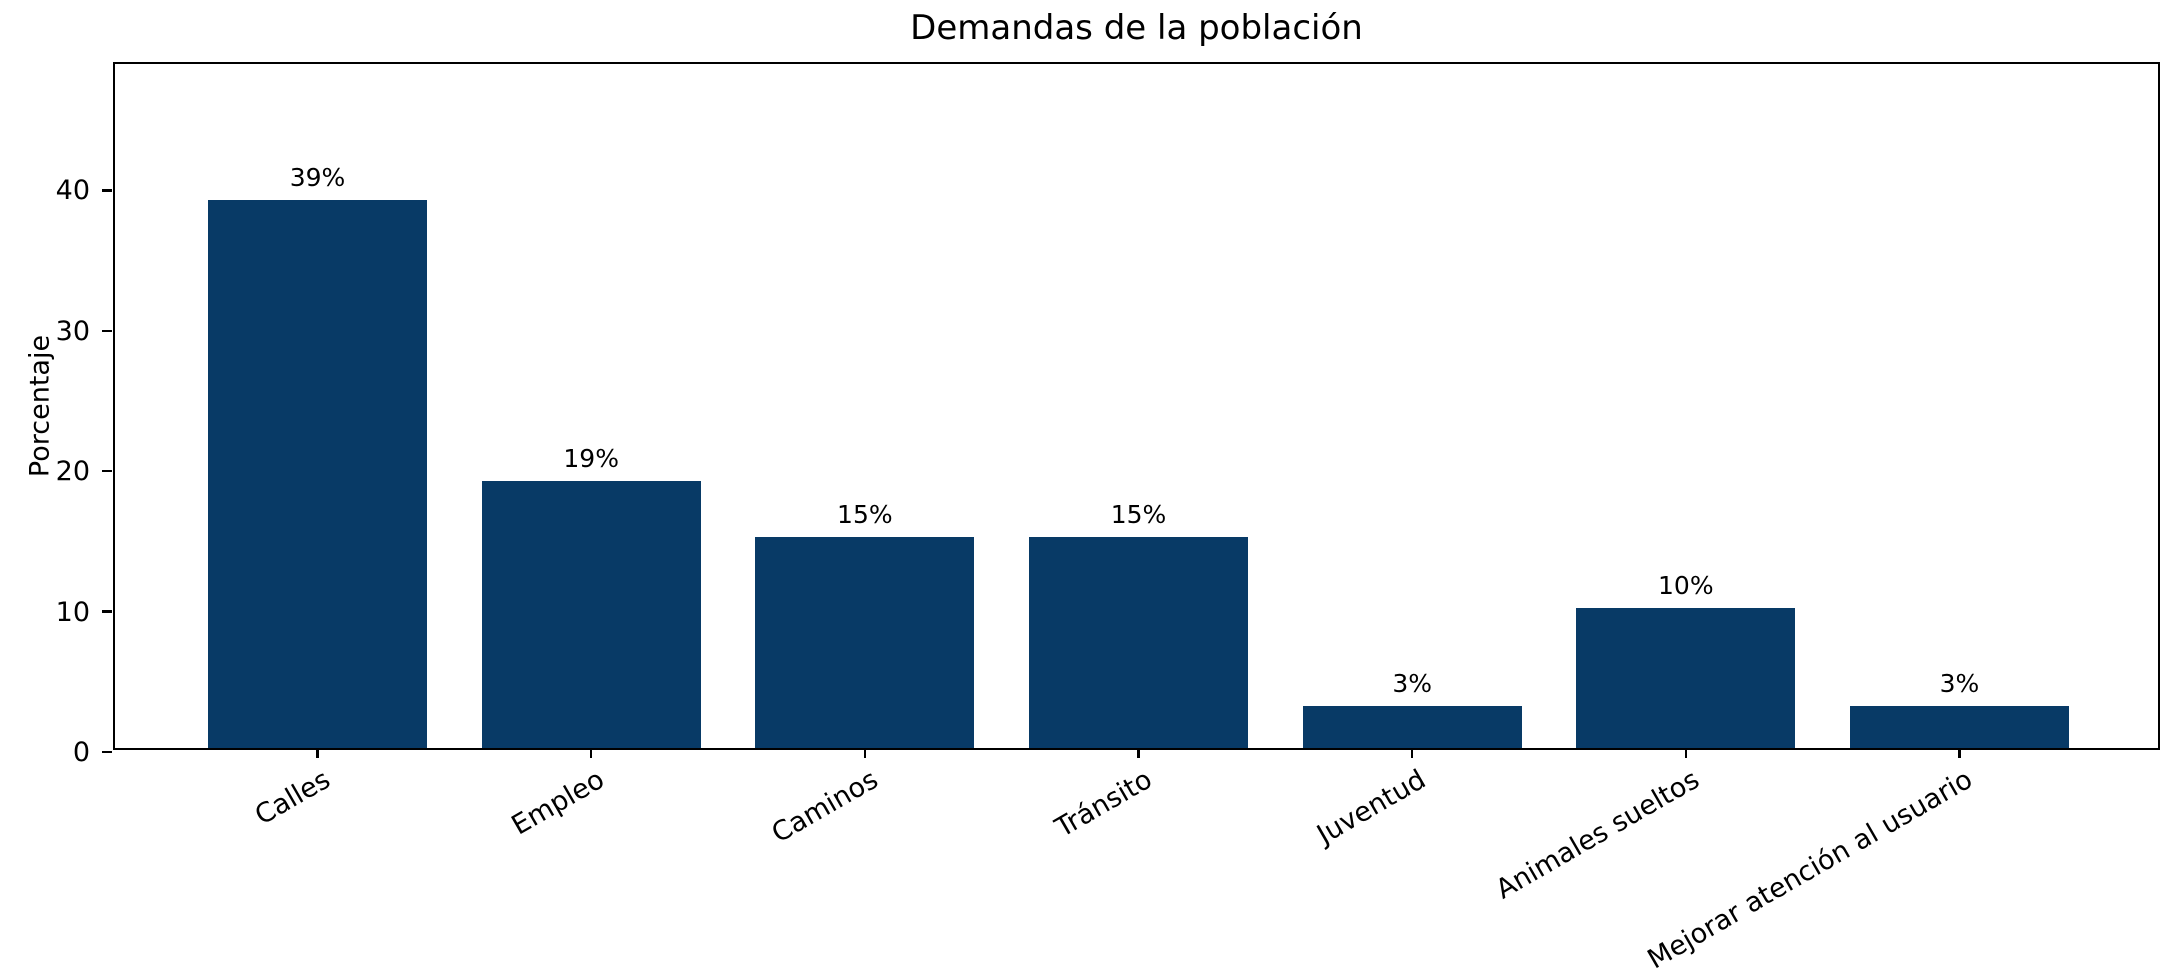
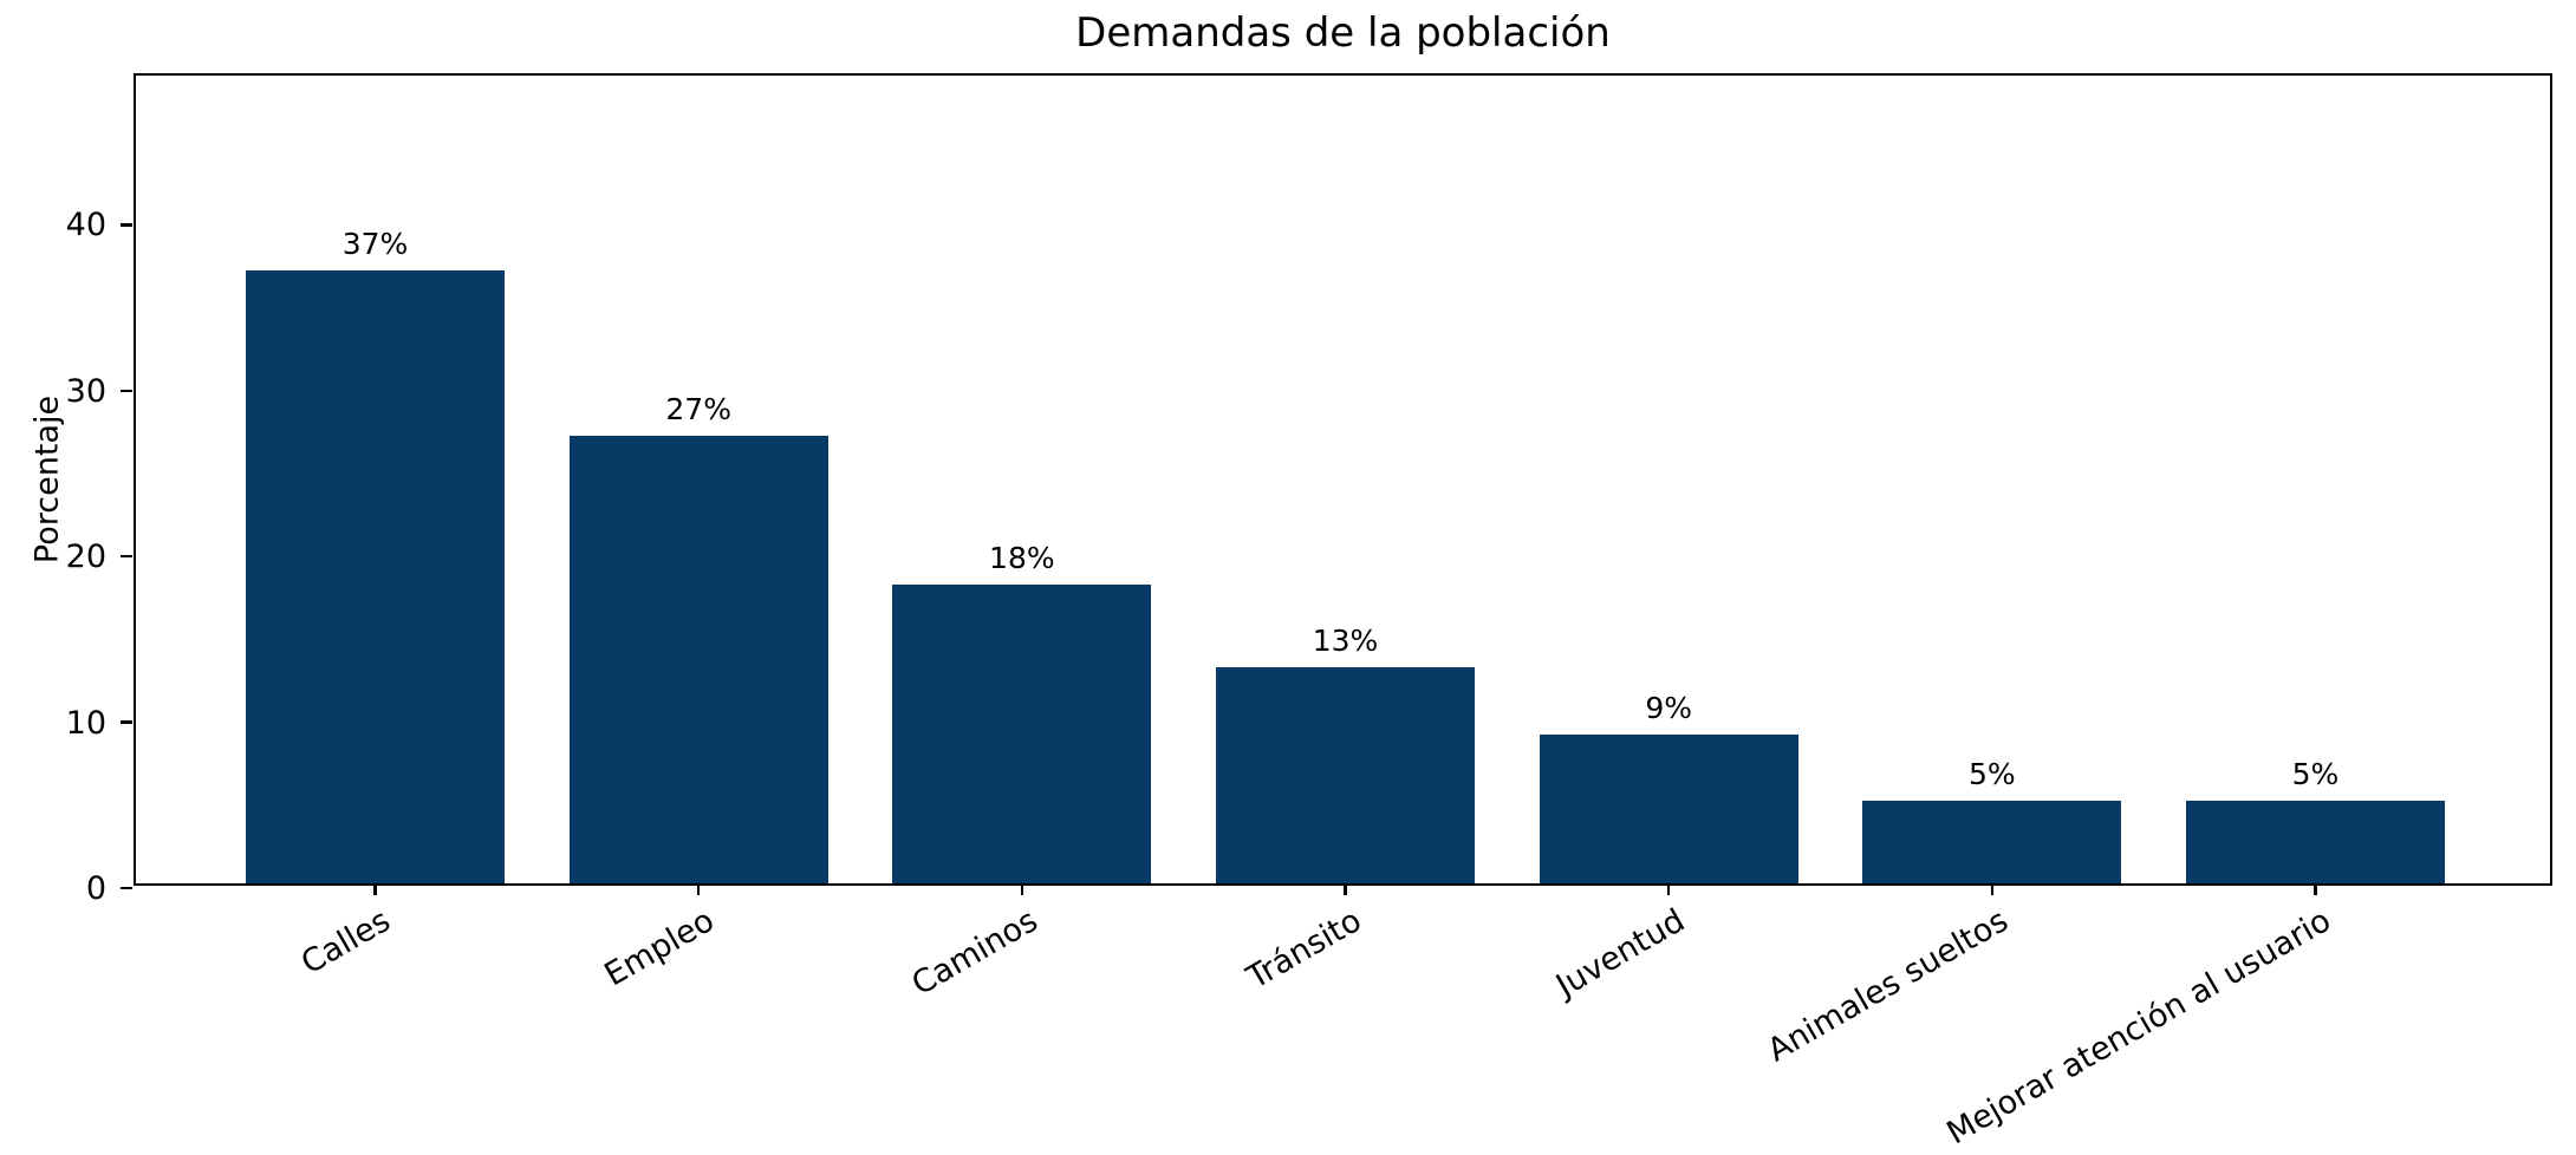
Calles: 39% -> 37%
Empleo: 19% -> 27%
Caminos: 15% -> 18%
Tránsito: 15% -> 13%
Juventud: 3% -> 9%
Animales sueltos: 10% -> 5%
Mejorar atención al usuario: 3% -> 5%
